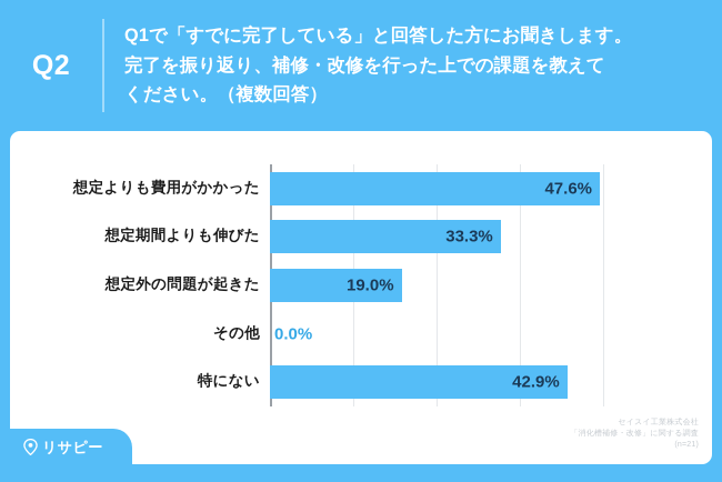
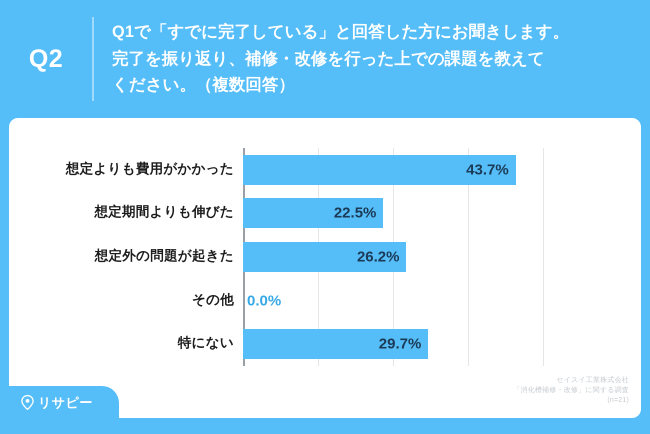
想定よりも費用がかかった: 47.6% -> 43.7%
想定期間よりも伸びた: 33.3% -> 22.5%
想定外の問題が起きた: 19.0% -> 26.2%
特にない: 42.9% -> 29.7%
